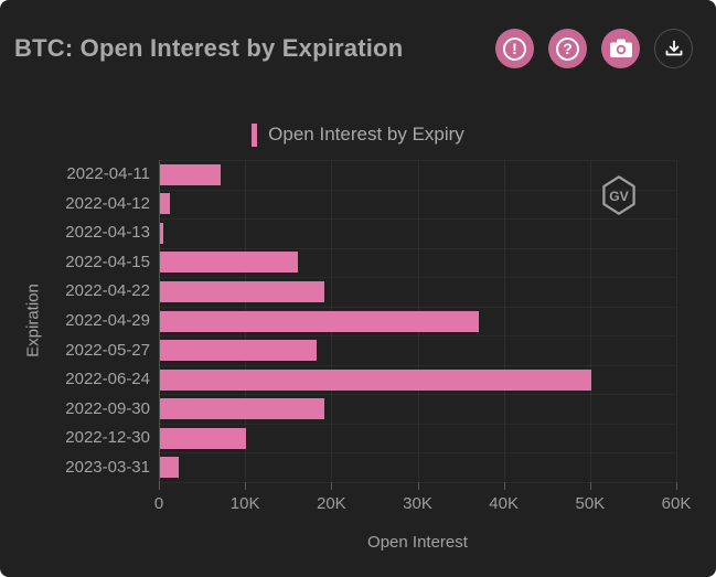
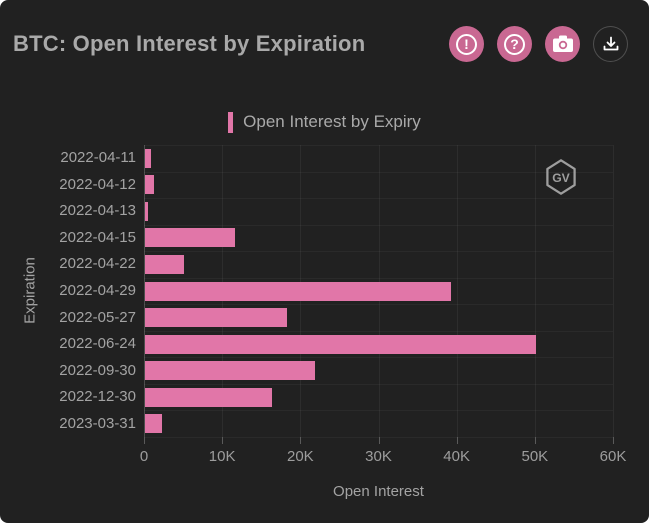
2022-04-11: 7K -> 1K
2022-04-15: 16K -> 12K
2022-04-22: 19K -> 5K
2022-04-29: 37K -> 39K
2022-09-30: 19K -> 22K
2022-12-30: 10K -> 16K
